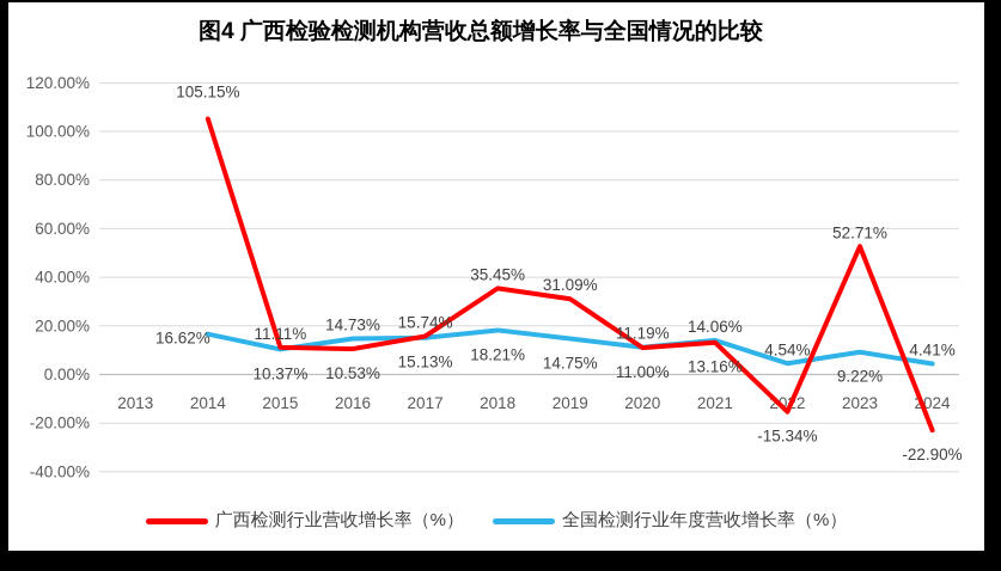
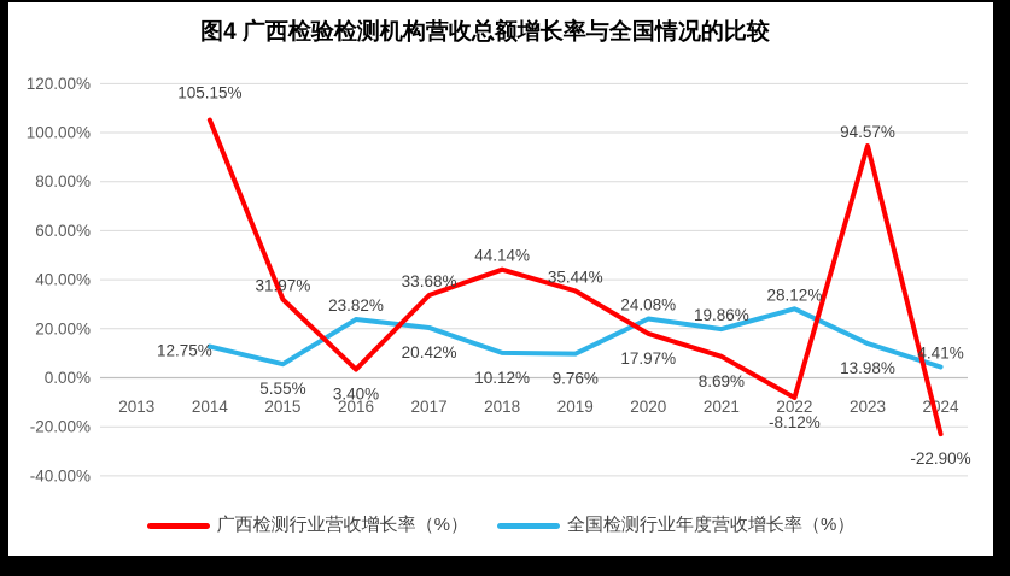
全国检测行业年度营收增长率（%）/2014: 16.62% -> 12.75%
广西检测行业营收增长率（%）/2015: 11.11% -> 31.97%
全国检测行业年度营收增长率（%）/2015: 10.37% -> 5.55%
广西检测行业营收增长率（%）/2016: 10.53% -> 3.40%
全国检测行业年度营收增长率（%）/2016: 14.73% -> 23.82%
广西检测行业营收增长率（%）/2017: 15.74% -> 33.68%
全国检测行业年度营收增长率（%）/2017: 15.13% -> 20.42%
广西检测行业营收增长率（%）/2018: 35.45% -> 44.14%
全国检测行业年度营收增长率（%）/2018: 18.21% -> 10.12%
广西检测行业营收增长率（%）/2019: 31.09% -> 35.44%
全国检测行业年度营收增长率（%）/2019: 14.75% -> 9.76%
广西检测行业营收增长率（%）/2020: 11.00% -> 17.97%
全国检测行业年度营收增长率（%）/2020: 11.19% -> 24.08%
广西检测行业营收增长率（%）/2021: 13.16% -> 8.69%
全国检测行业年度营收增长率（%）/2021: 14.06% -> 19.86%
广西检测行业营收增长率（%）/2022: -15.34% -> -8.12%
全国检测行业年度营收增长率（%）/2022: 4.54% -> 28.12%
广西检测行业营收增长率（%）/2023: 52.71% -> 94.57%
全国检测行业年度营收增长率（%）/2023: 9.22% -> 13.98%
